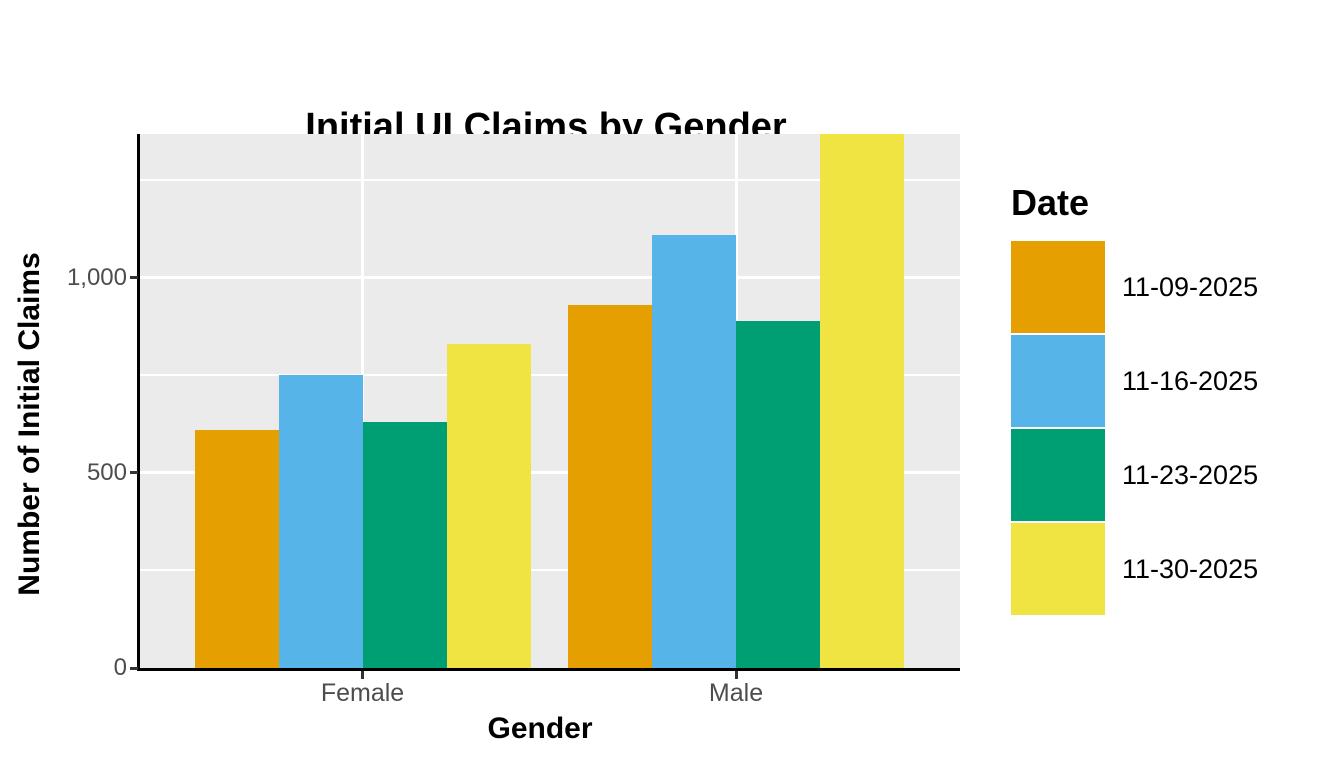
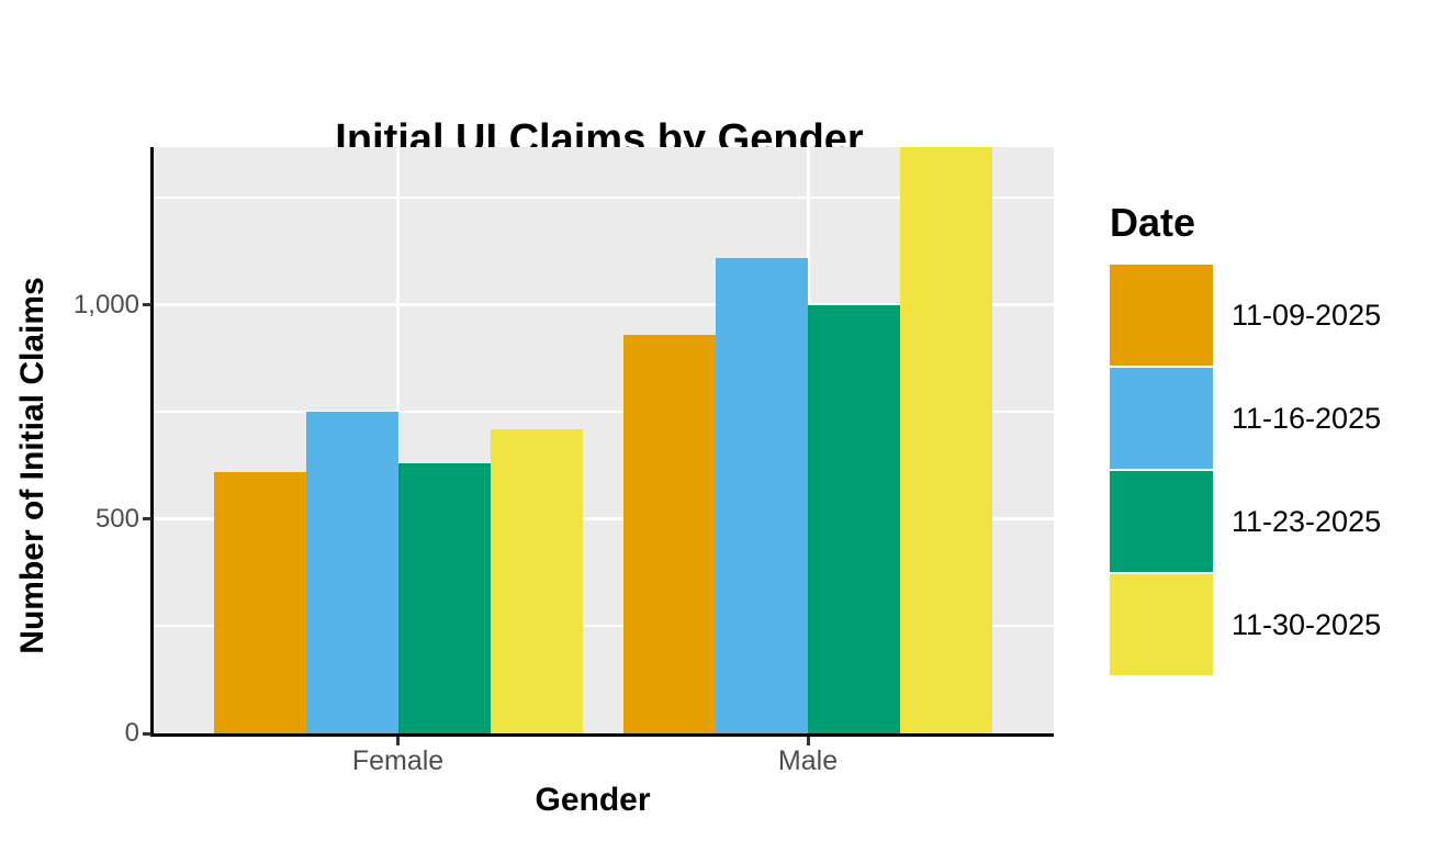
11-30-2025/Female: 830 -> 710
11-23-2025/Male: 890 -> 1000
